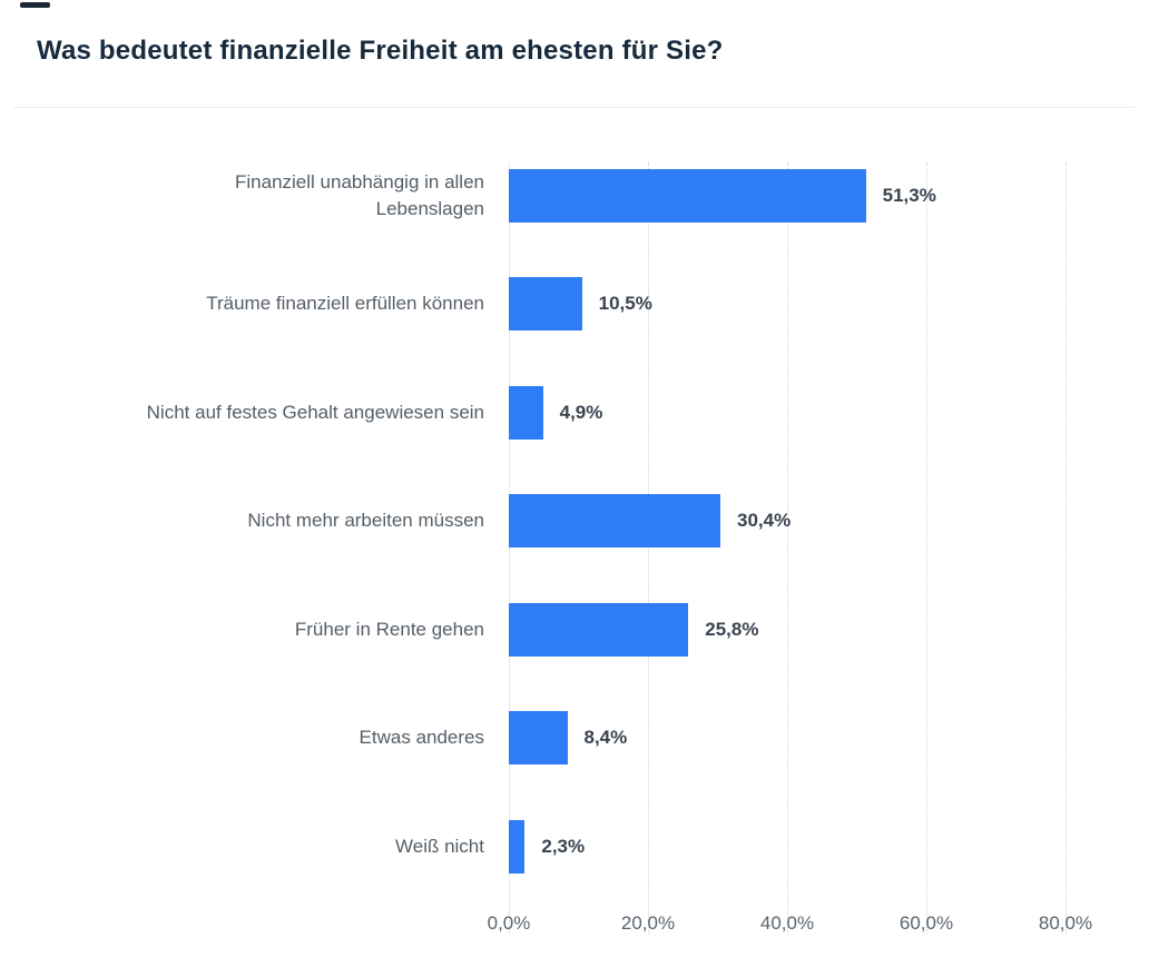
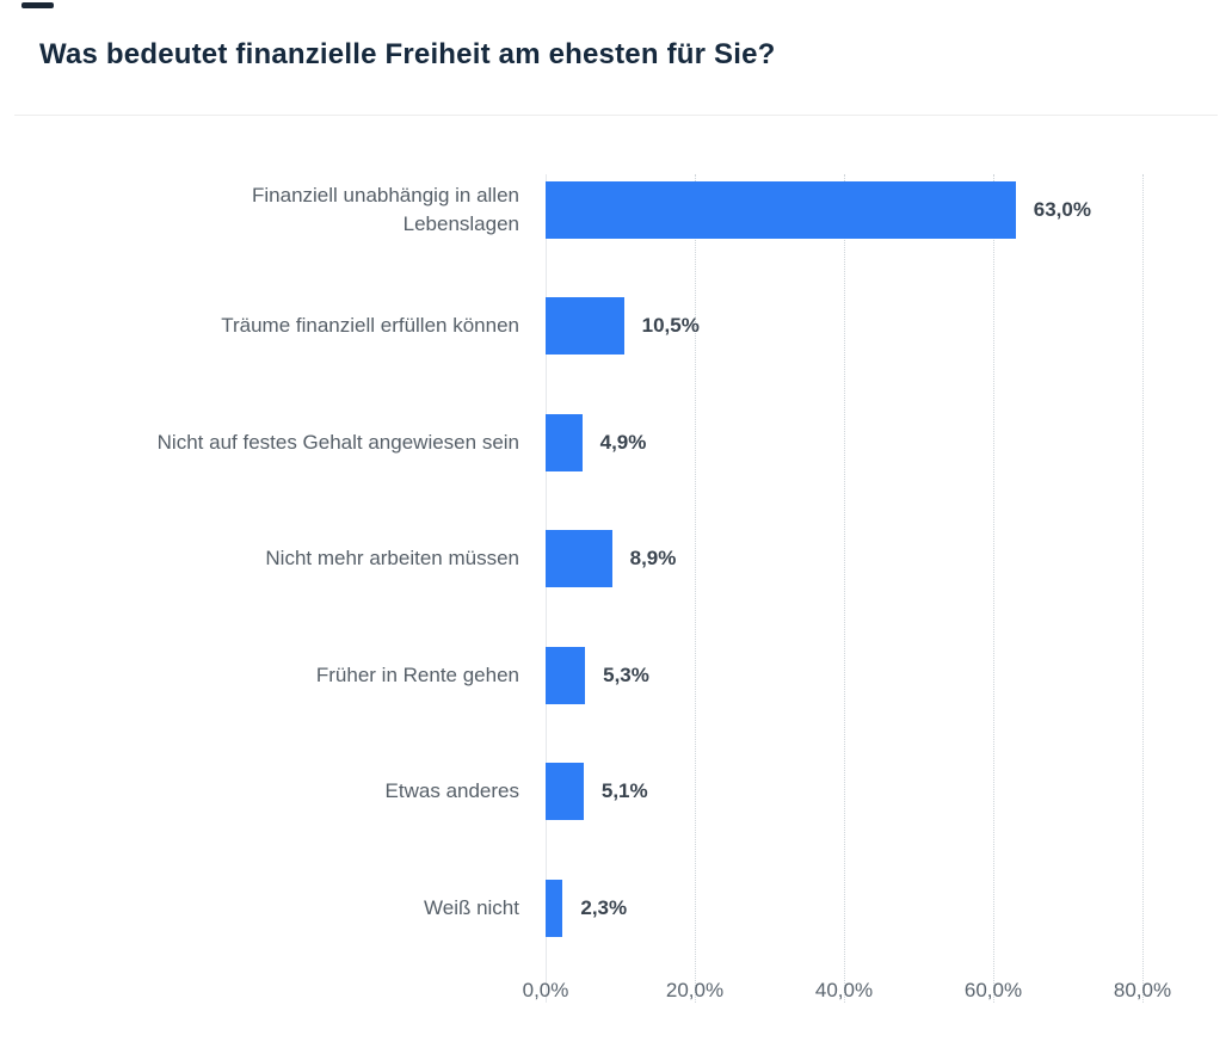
Finanziell unabhängig in allen Lebenslagen: 51,3% -> 63,0%
Nicht mehr arbeiten müssen: 30,4% -> 8,9%
Früher in Rente gehen: 25,8% -> 5,3%
Etwas anderes: 8,4% -> 5,1%
